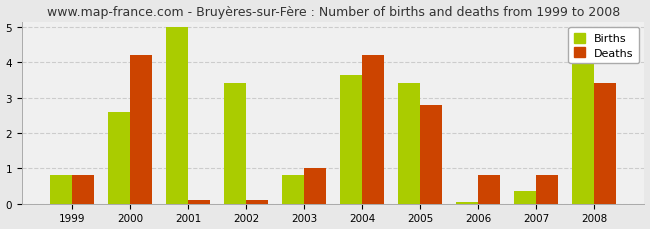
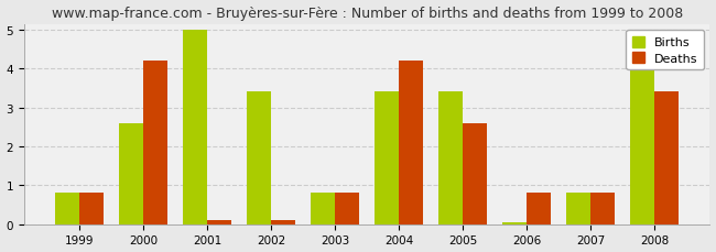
Deaths/2003: 1.0 -> 0.8
Births/2004: 3.65 -> 3.40
Deaths/2005: 2.8 -> 2.6
Births/2007: 0.35 -> 0.80
